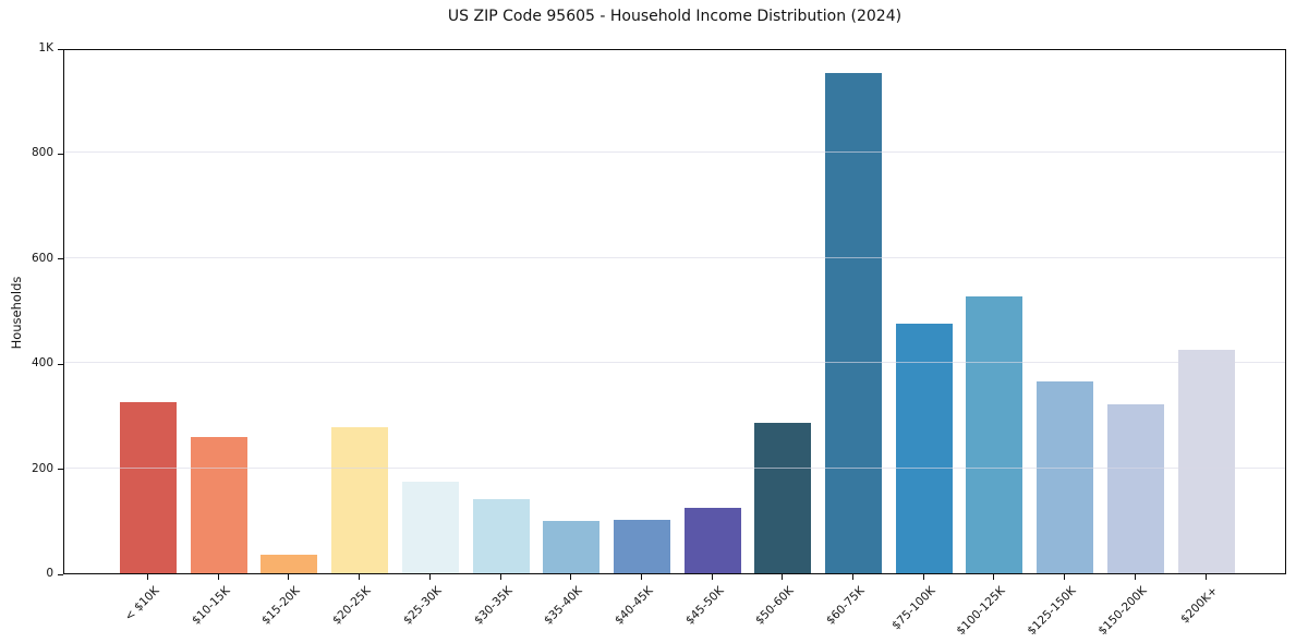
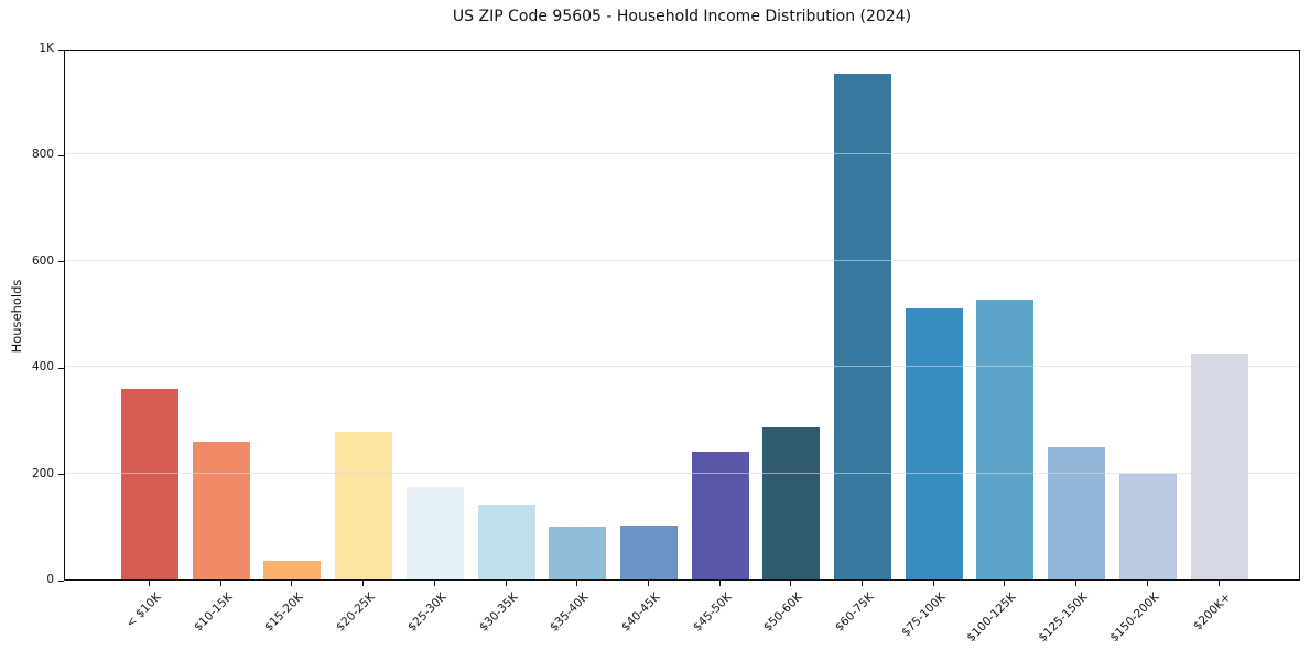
< $10K: 320 -> 360
$45-50K: 120 -> 240
$75-100K: 480 -> 510
$125-150K: 360 -> 250
$150-200K: 320 -> 200
